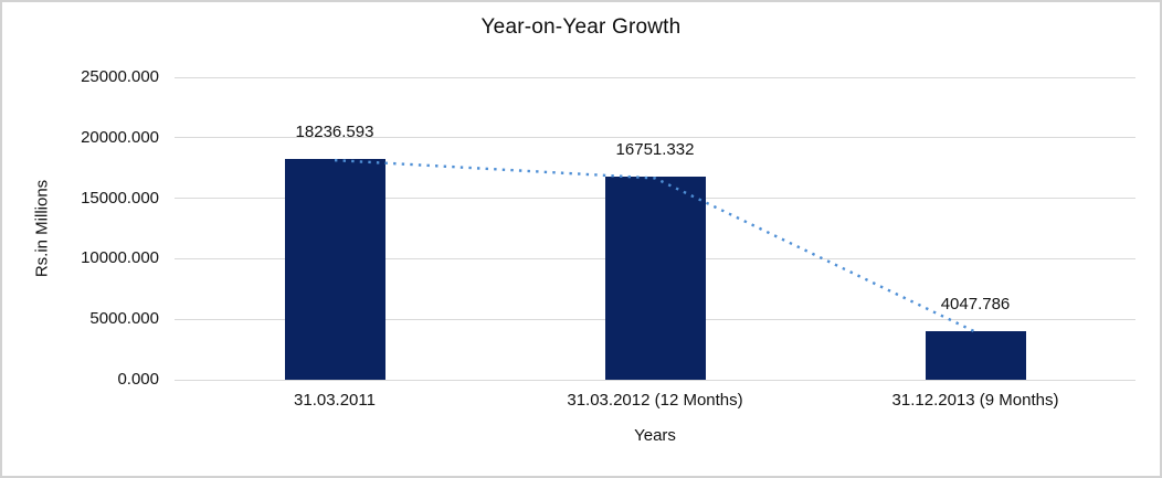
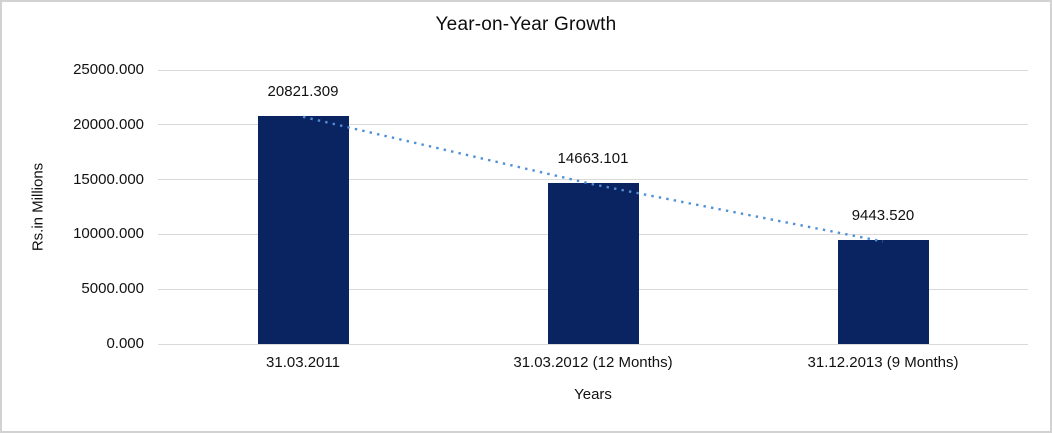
31.03.2011: 18236.593 -> 20821.309
31.03.2012 (12 Months): 16751.332 -> 14663.101
31.12.2013 (9 Months): 4047.786 -> 9443.520
